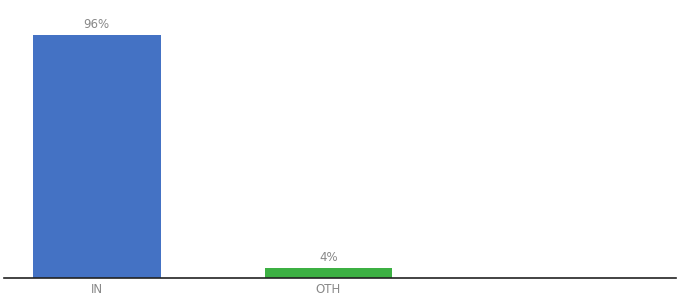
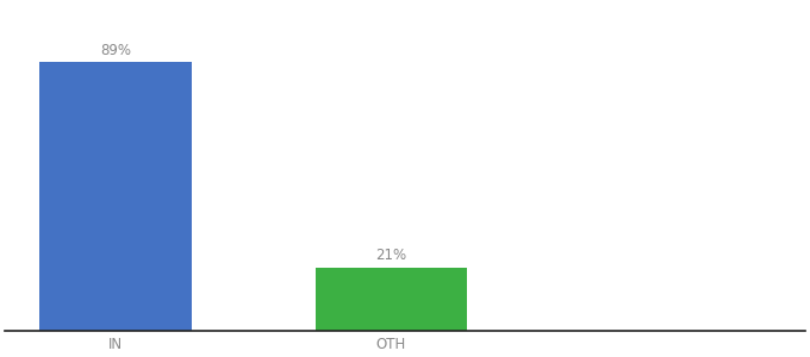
IN: 96% -> 89%
OTH: 4% -> 21%
